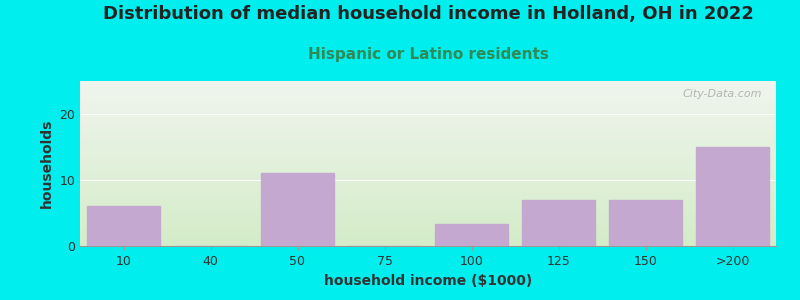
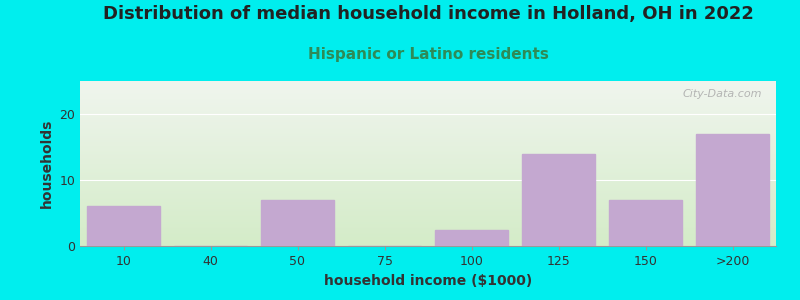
50: 11.0 -> 7.0
100: 3.4 -> 2.5
125: 7.0 -> 14.0
>200: 15.0 -> 17.0
